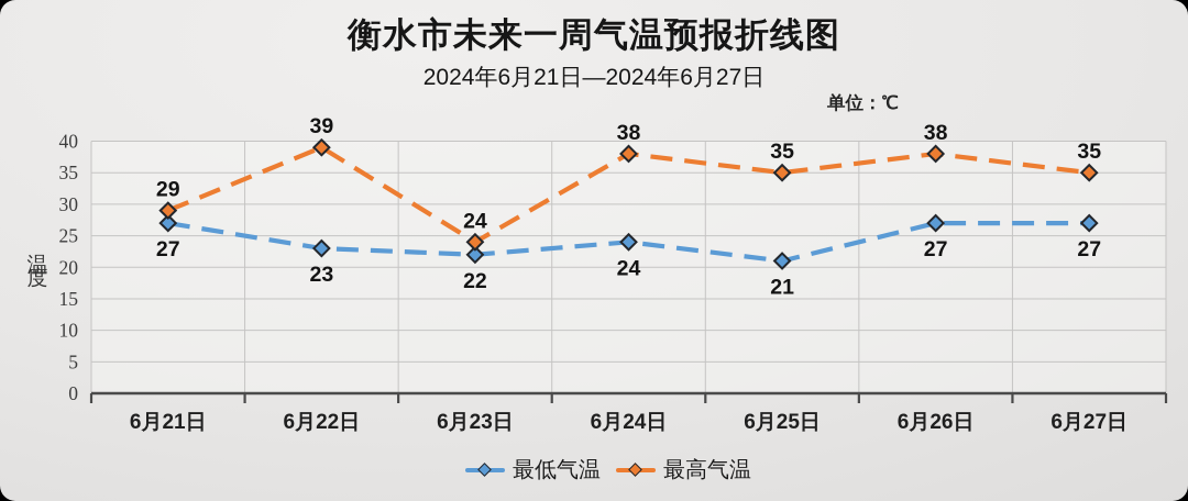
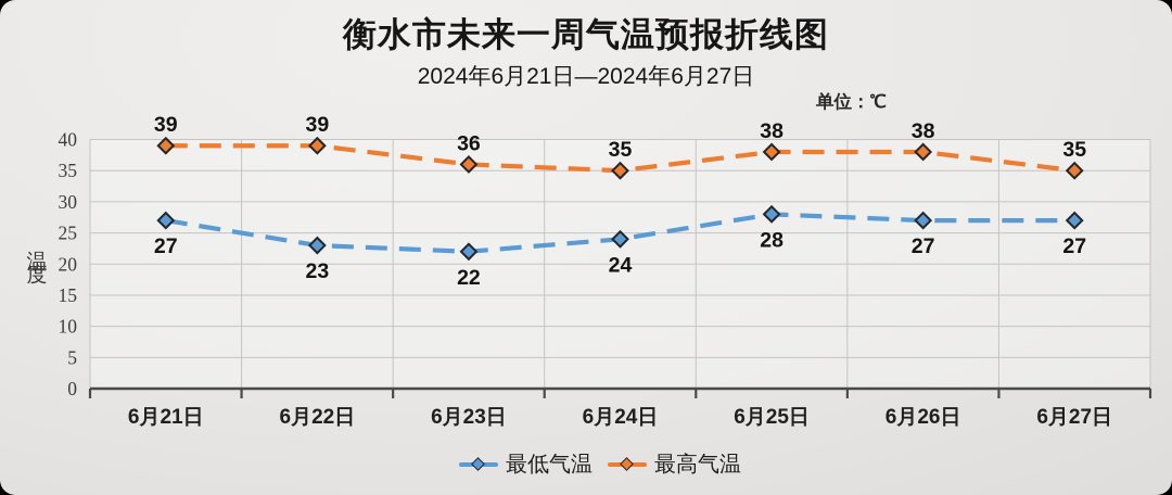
最高气温/6月21日: 29 -> 39
最高气温/6月23日: 24 -> 36
最高气温/6月24日: 38 -> 35
最低气温/6月25日: 21 -> 28
最高气温/6月25日: 35 -> 38
